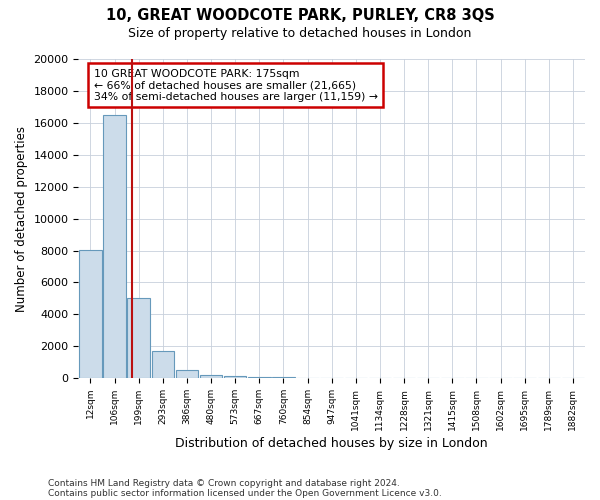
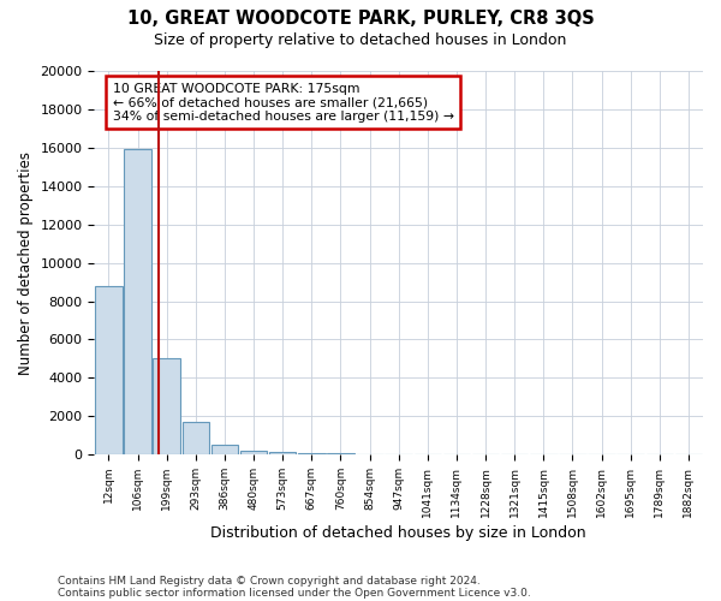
12sqm: 8000 -> 8800
106sqm: 16500 -> 15900
